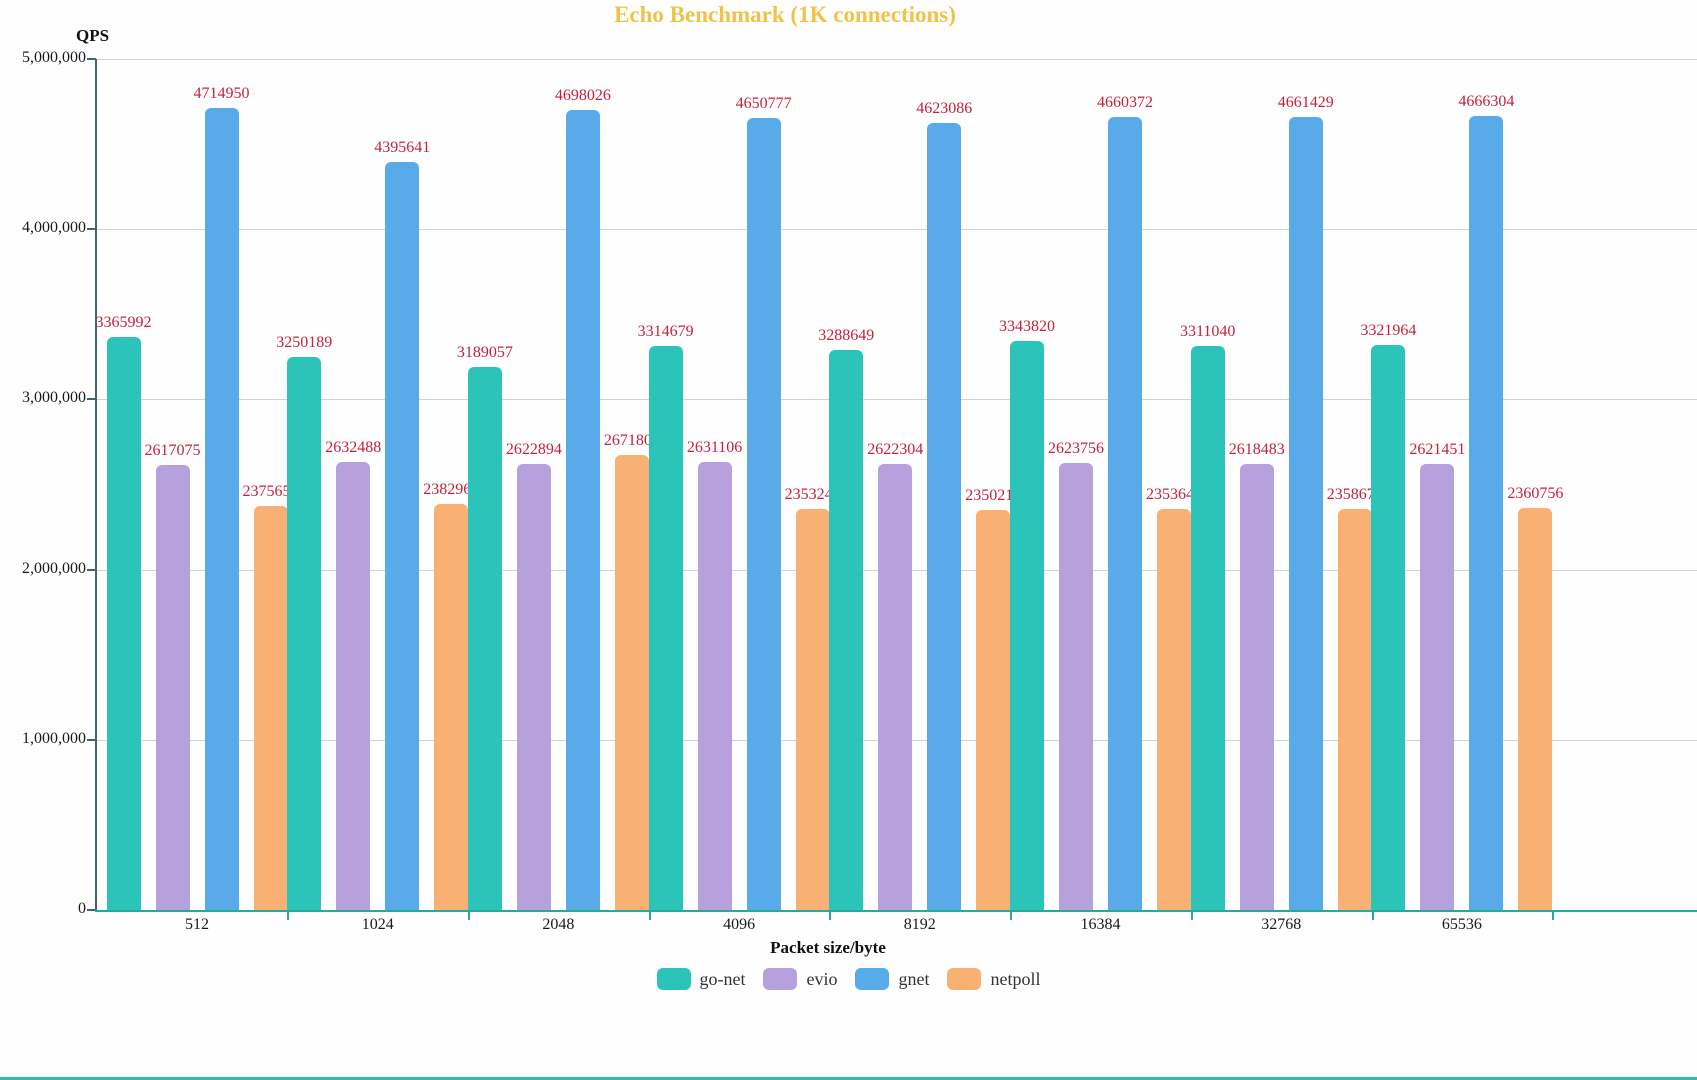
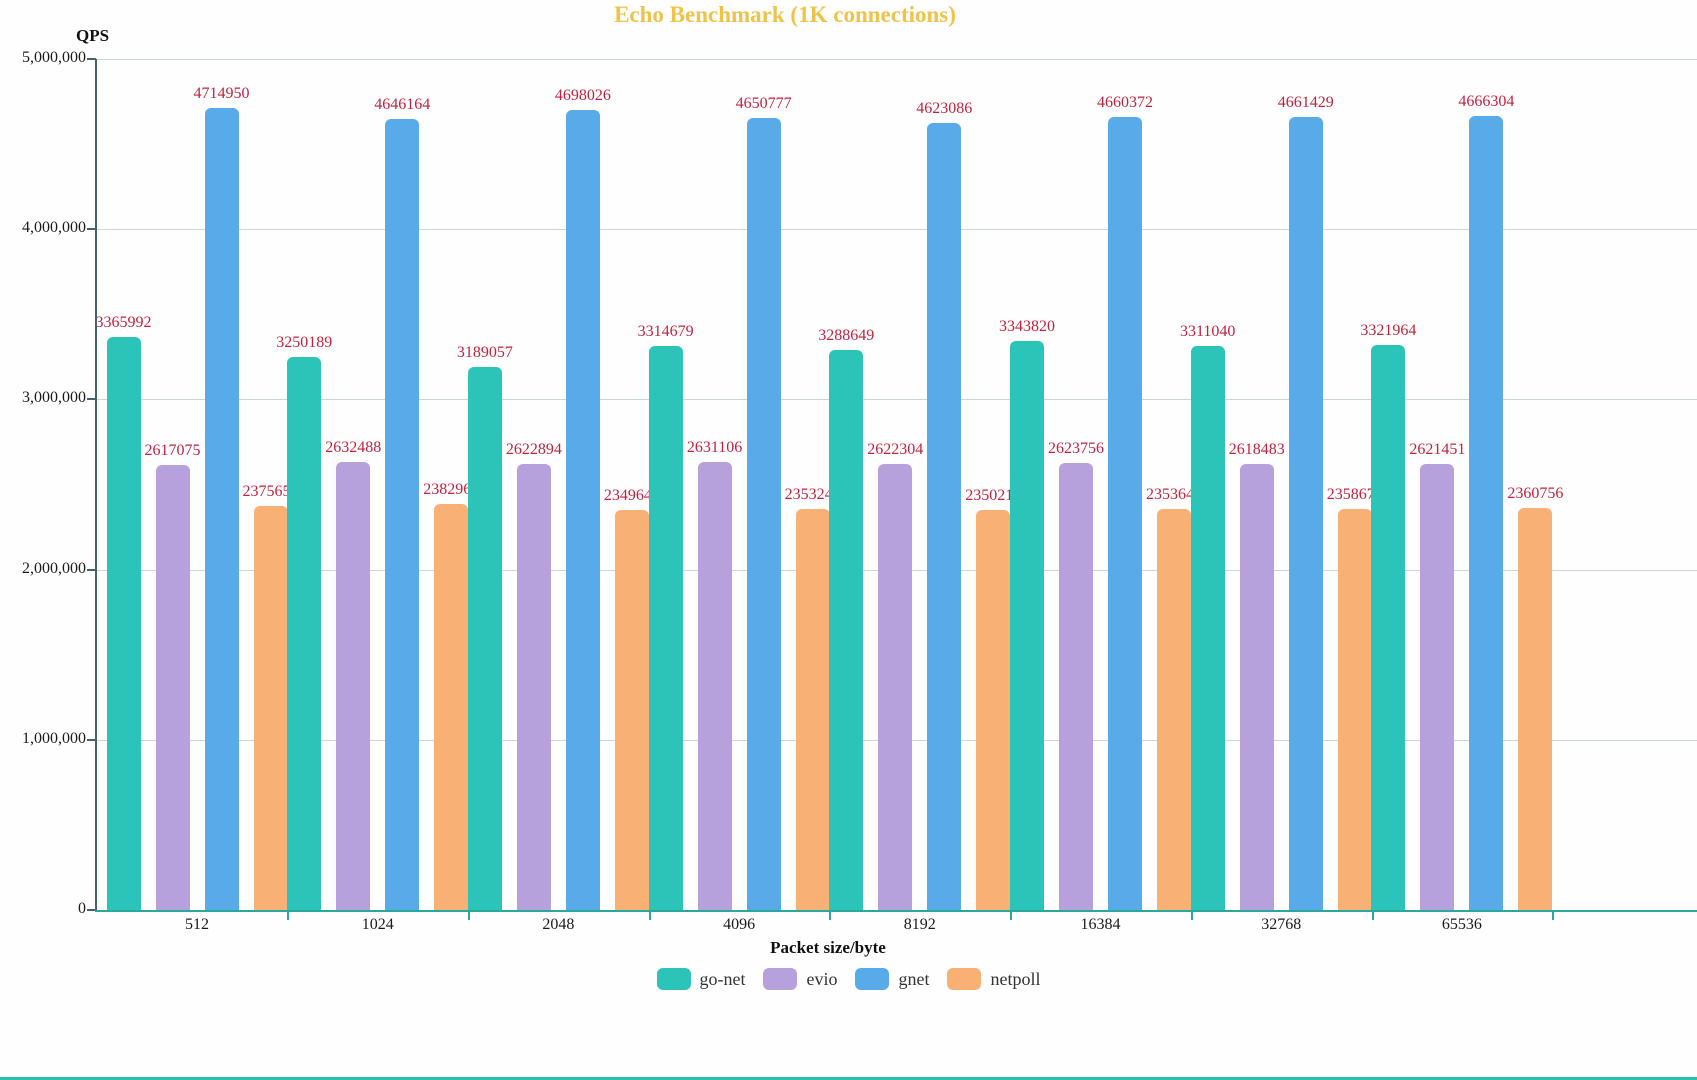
gnet/1024: 4395641 -> 4646164
netpoll/2048: 2671806 -> 2349645
